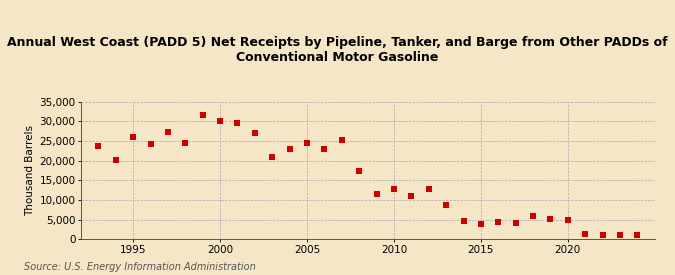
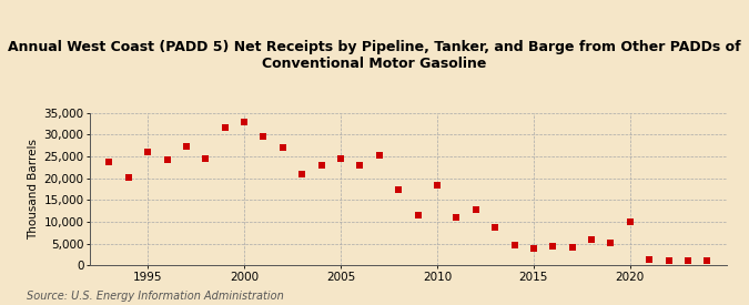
2000: 30,100 -> 33,000
2010: 12,900 -> 18,500
2020: 5,000 -> 10,000
